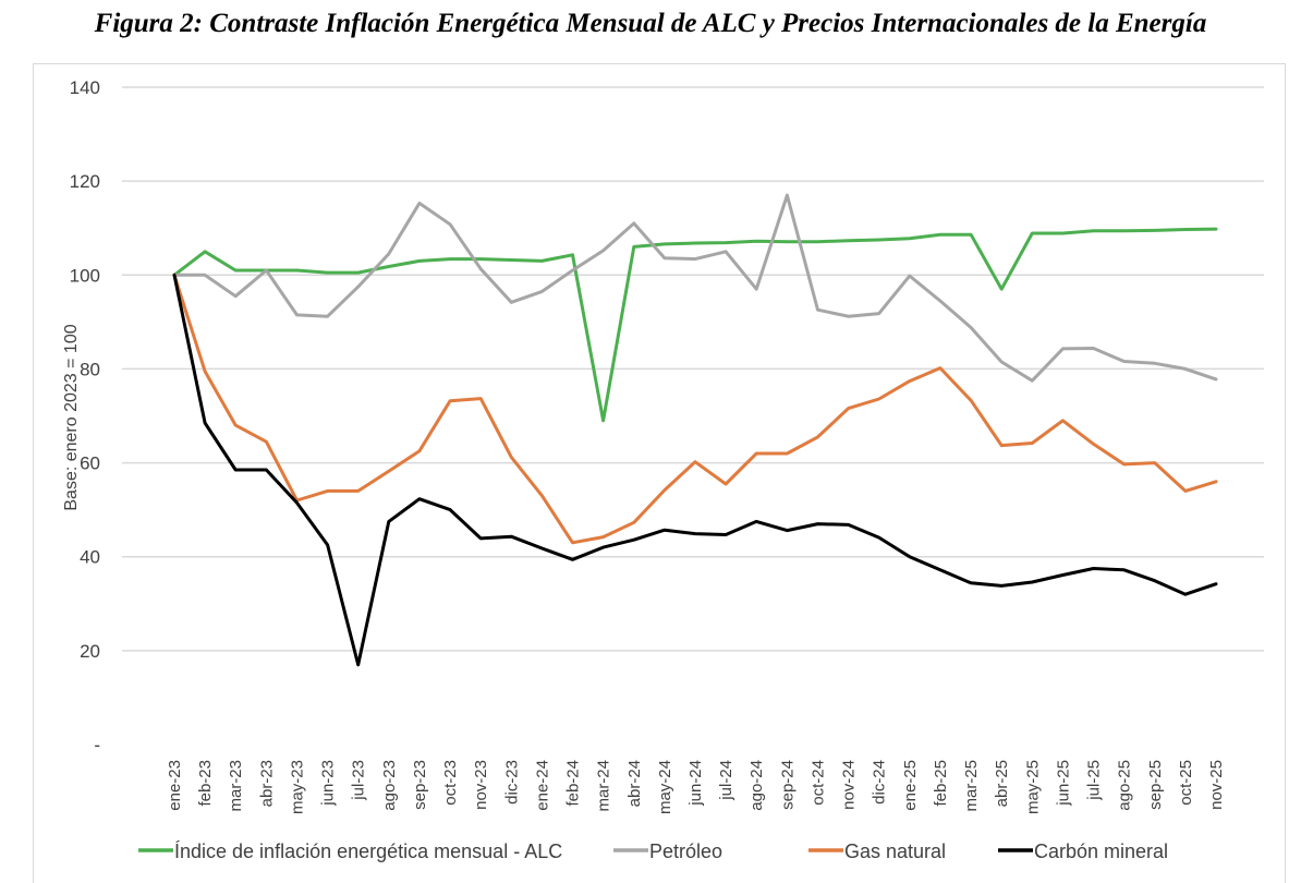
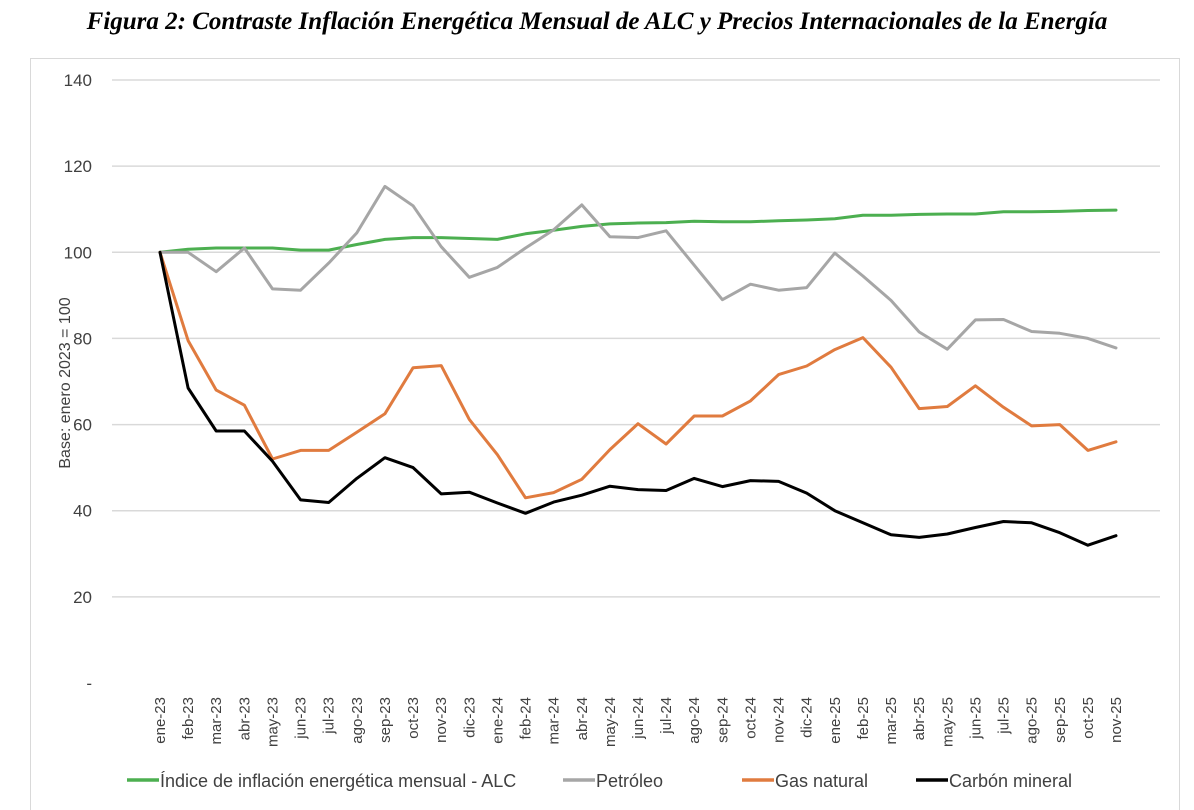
Índice de inflación energética mensual - ALC/feb-23: 105 -> 101
Carbón mineral/jul-23: 17 -> 42
Índice de inflación energética mensual - ALC/mar-24: 69 -> 105
Petróleo/sep-24: 117 -> 89
Índice de inflación energética mensual - ALC/abr-25: 97 -> 109
